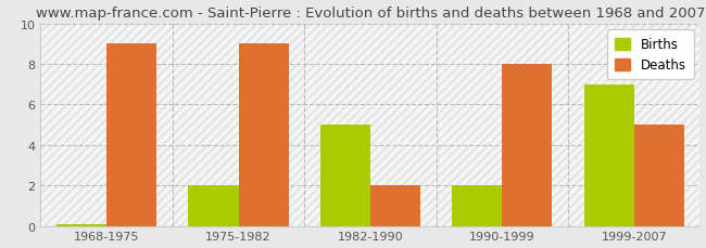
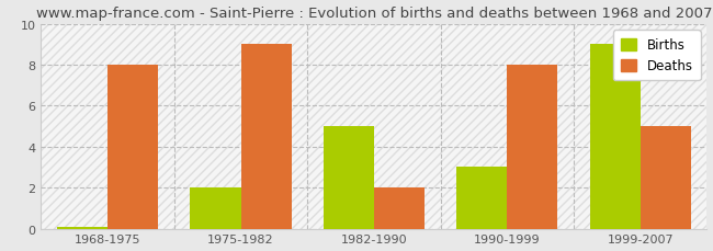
Deaths/1968-1975: 9 -> 8
Births/1990-1999: 2.0 -> 3.0
Births/1999-2007: 7.0 -> 9.0
